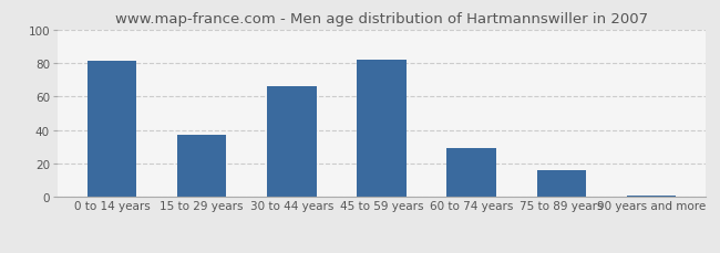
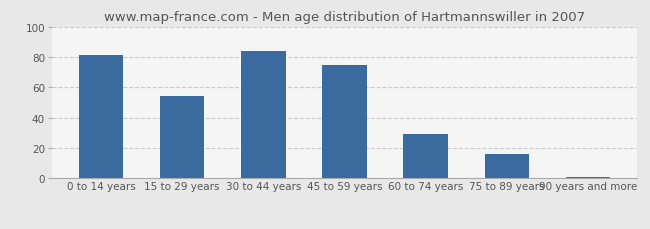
15 to 29 years: 37 -> 54
30 to 44 years: 66 -> 84
45 to 59 years: 82 -> 75
